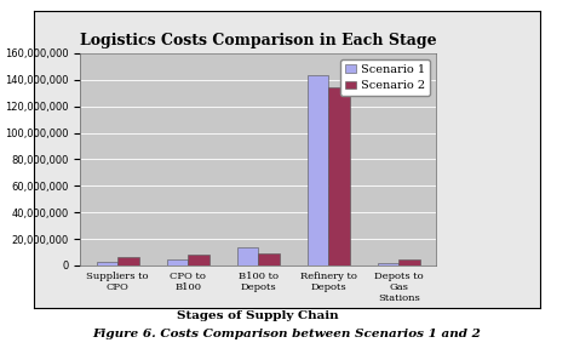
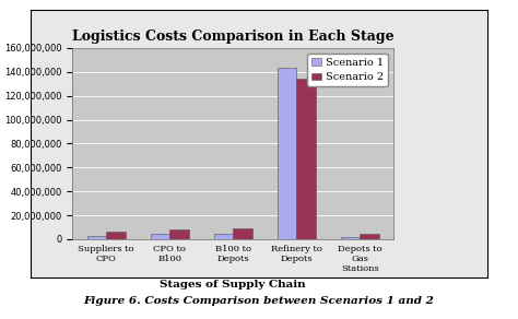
Scenario 1/B100 to Depots: 14,000,000 -> 4,000,000
